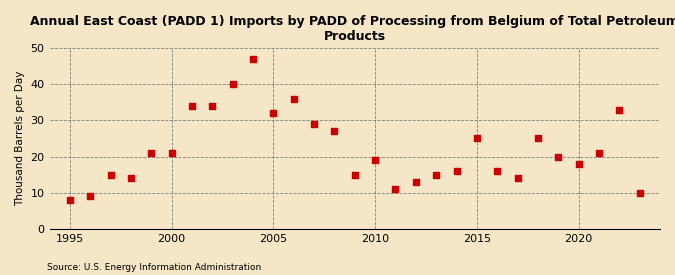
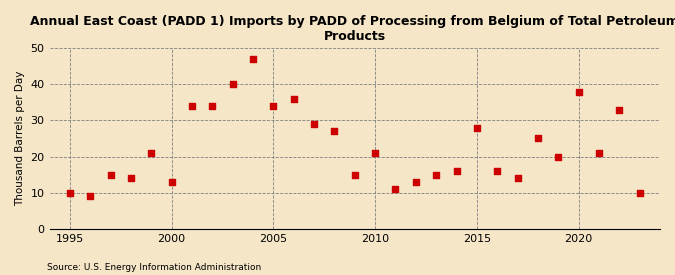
1995: 8 -> 10
2000: 21 -> 13
2005: 32 -> 34
2010: 19 -> 21
2015: 25 -> 28
2020: 18 -> 38
